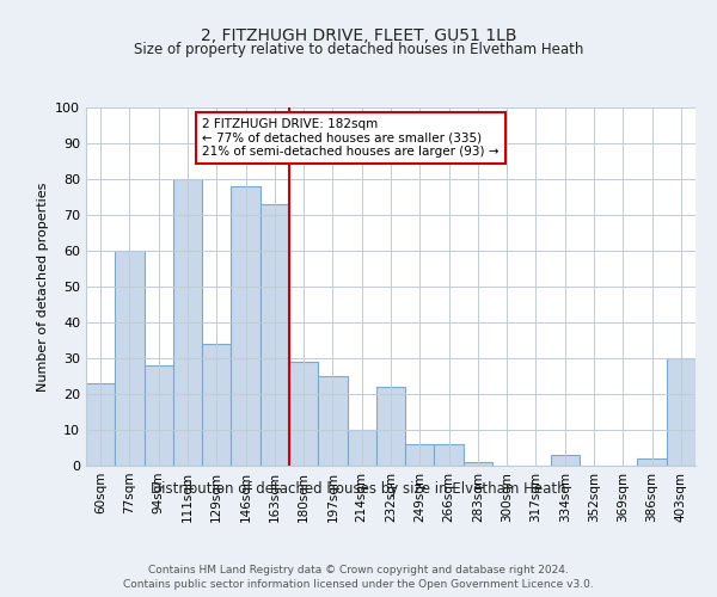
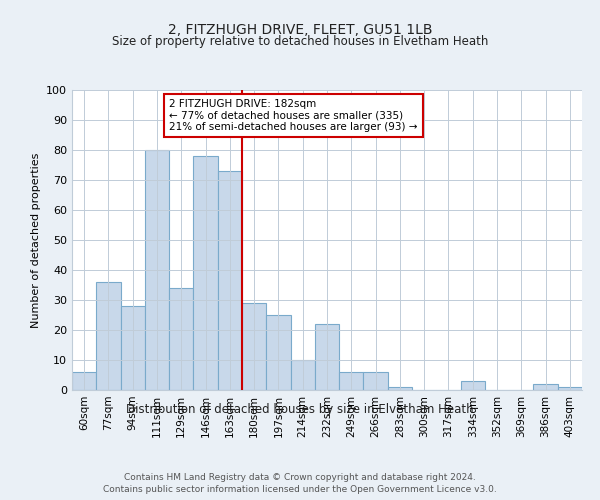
60sqm: 23 -> 6
77sqm: 60 -> 36
403sqm: 30 -> 1
